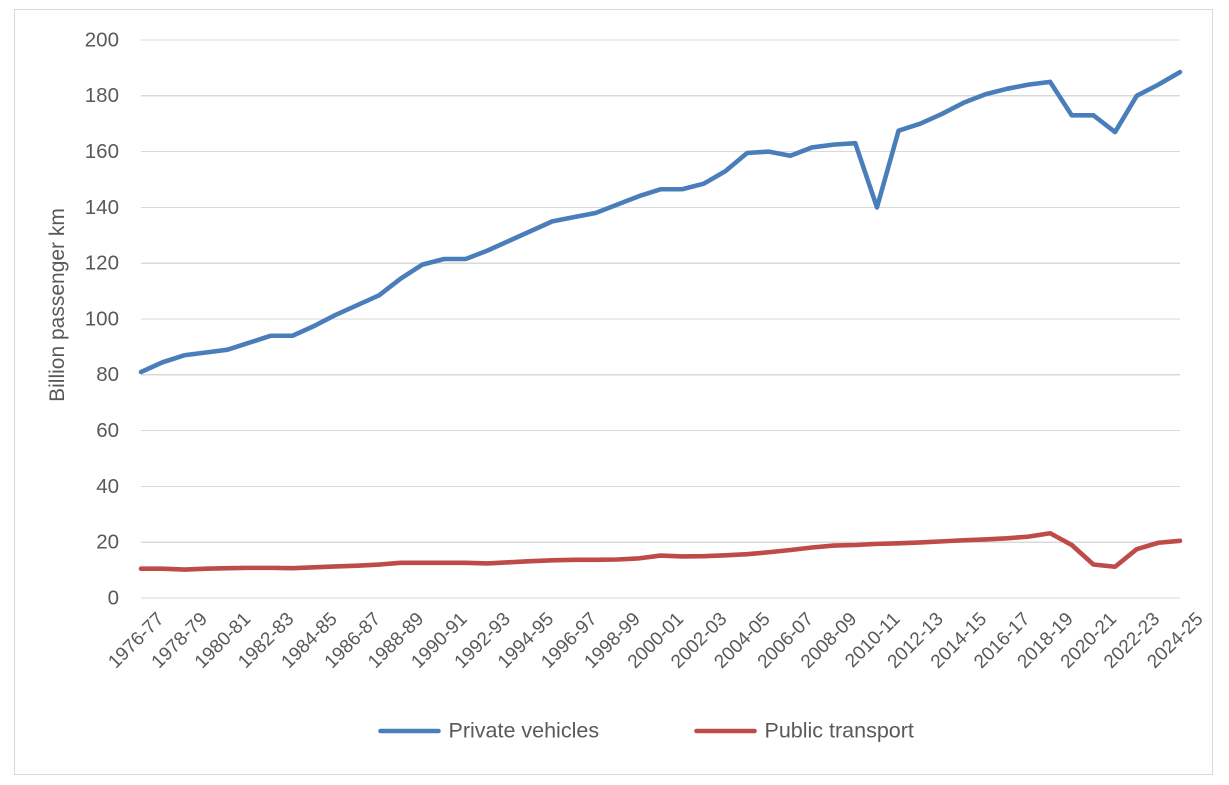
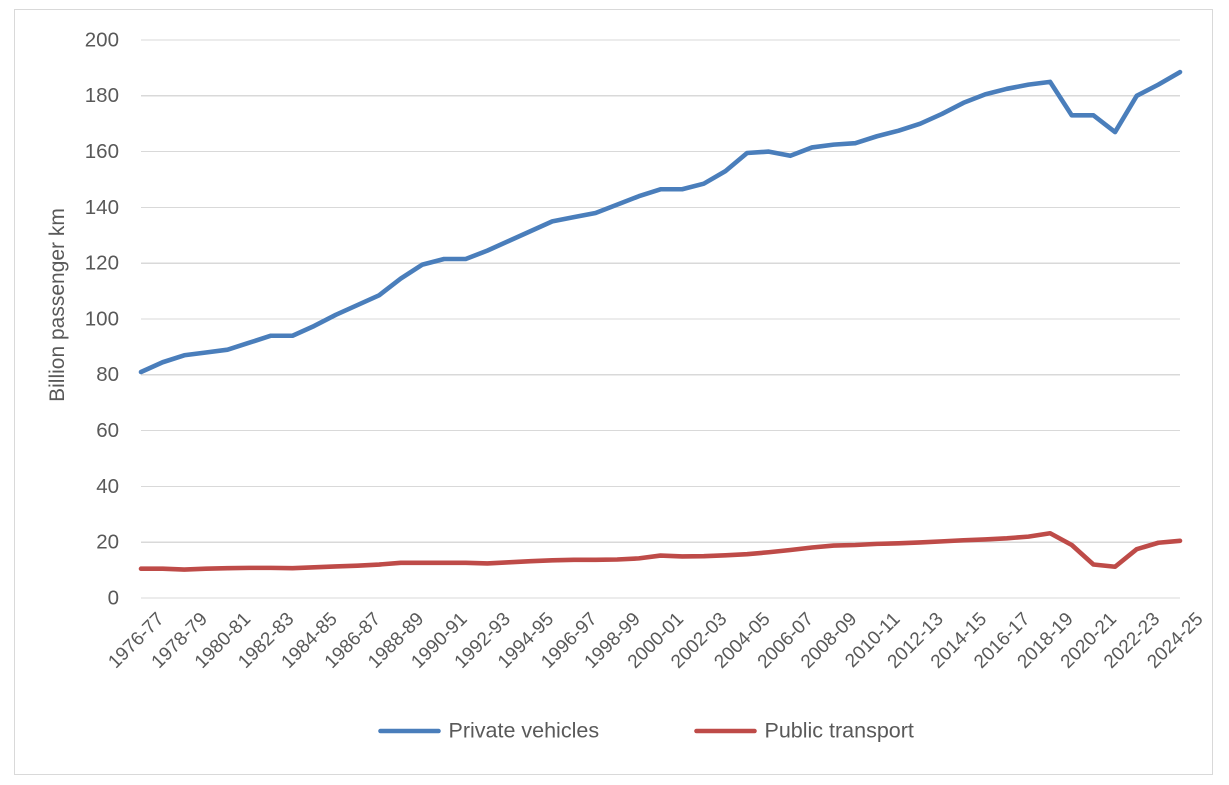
Private vehicles/2010-11: 140 -> 166
